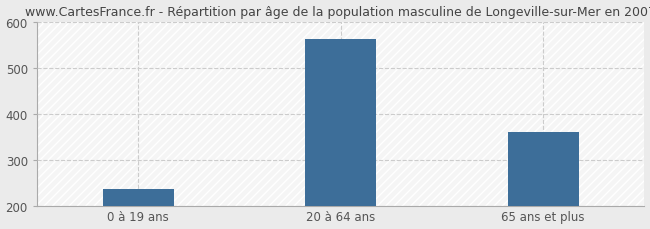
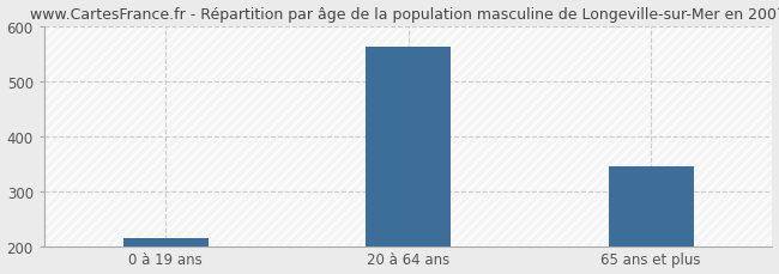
0 à 19 ans: 235 -> 215
65 ans et plus: 360 -> 345
